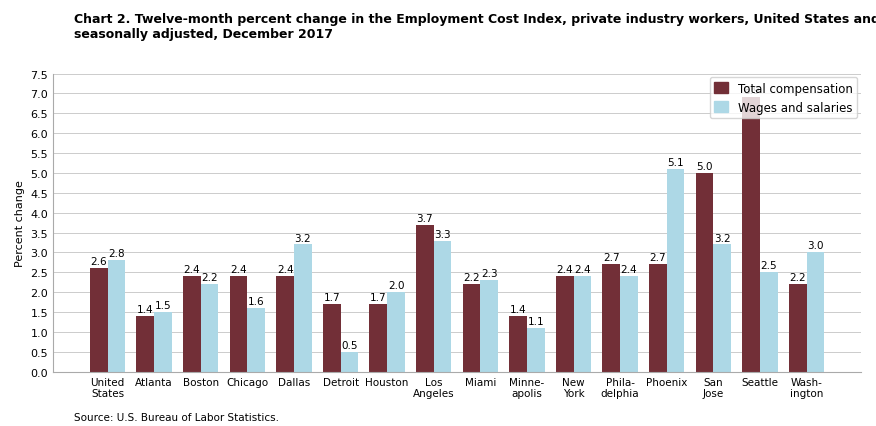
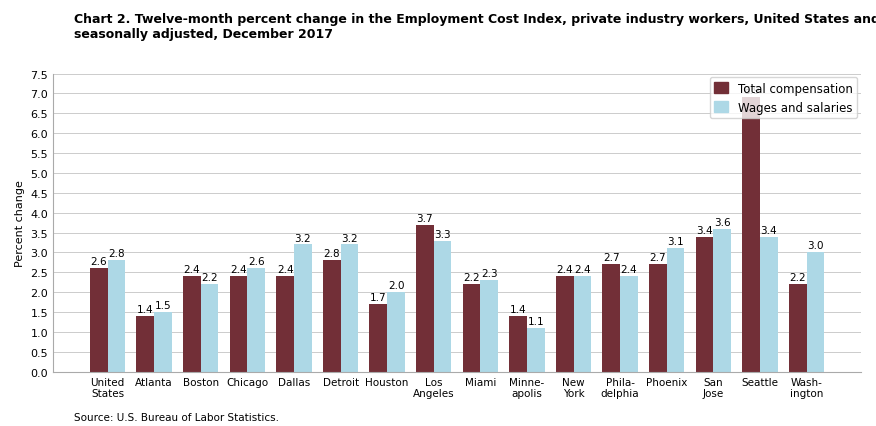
Wages and salaries/Chicago: 1.6 -> 2.6
Total compensation/Detroit: 1.7 -> 2.8
Wages and salaries/Detroit: 0.5 -> 3.2
Wages and salaries/Phoenix: 5.1 -> 3.1
Total compensation/San Jose: 5.0 -> 3.4
Wages and salaries/San Jose: 3.2 -> 3.6
Wages and salaries/Seattle: 2.5 -> 3.4
